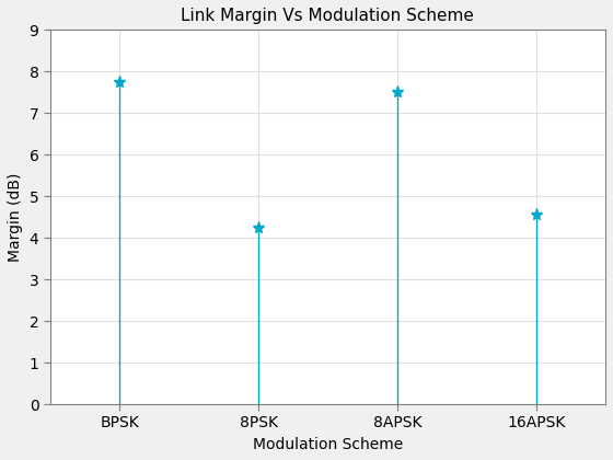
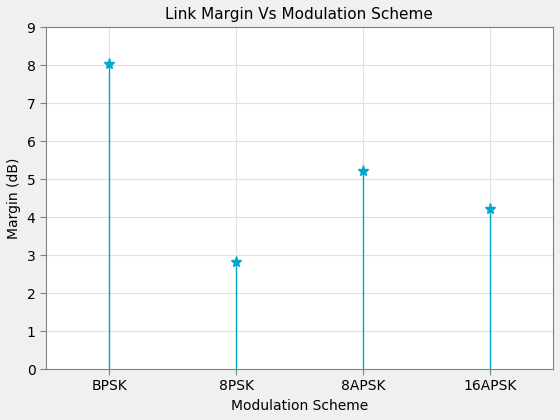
BPSK: 7.75 -> 8.02
8PSK: 4.25 -> 2.82
8APSK: 7.50 -> 5.22
16APSK: 4.55 -> 4.22
